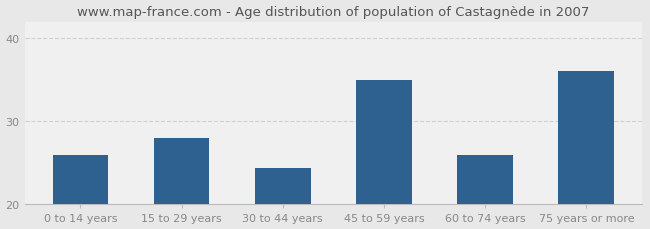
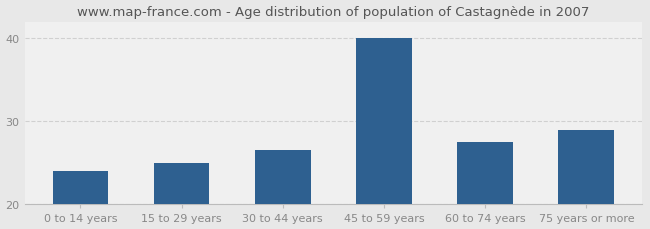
0 to 14 years: 26.0 -> 24.0
15 to 29 years: 28.0 -> 25.0
30 to 44 years: 24.4 -> 26.5
45 to 59 years: 35.0 -> 40.0
60 to 74 years: 26.0 -> 27.5
75 years or more: 36.0 -> 29.0
